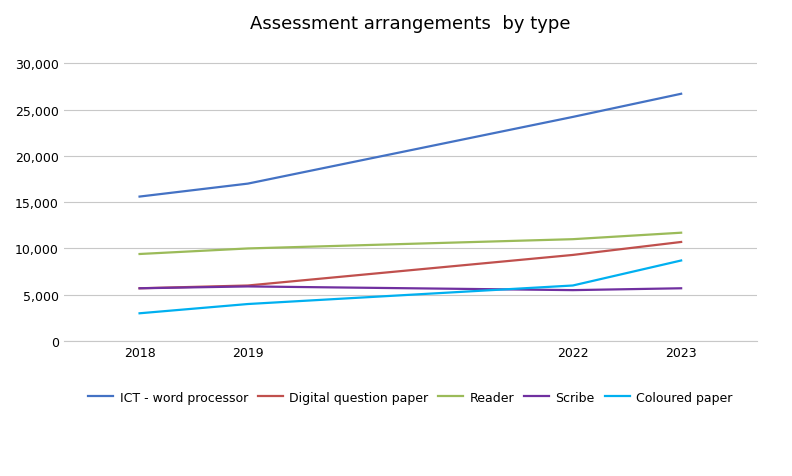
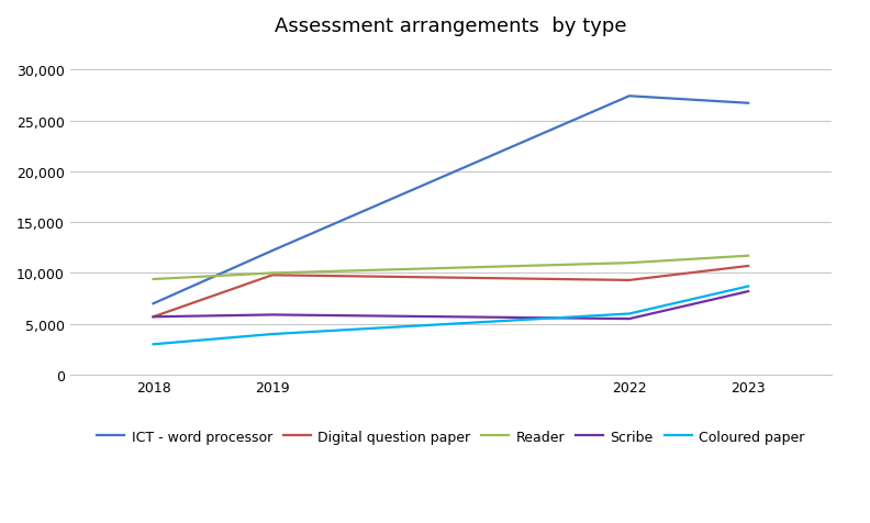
ICT - word processor/2018: 15,600 -> 7,000
ICT - word processor/2019: 17,000 -> 12,200
Digital question paper/2019: 6,000 -> 9,800
ICT - word processor/2022: 24,200 -> 27,400
Scribe/2023: 5,700 -> 8,200
